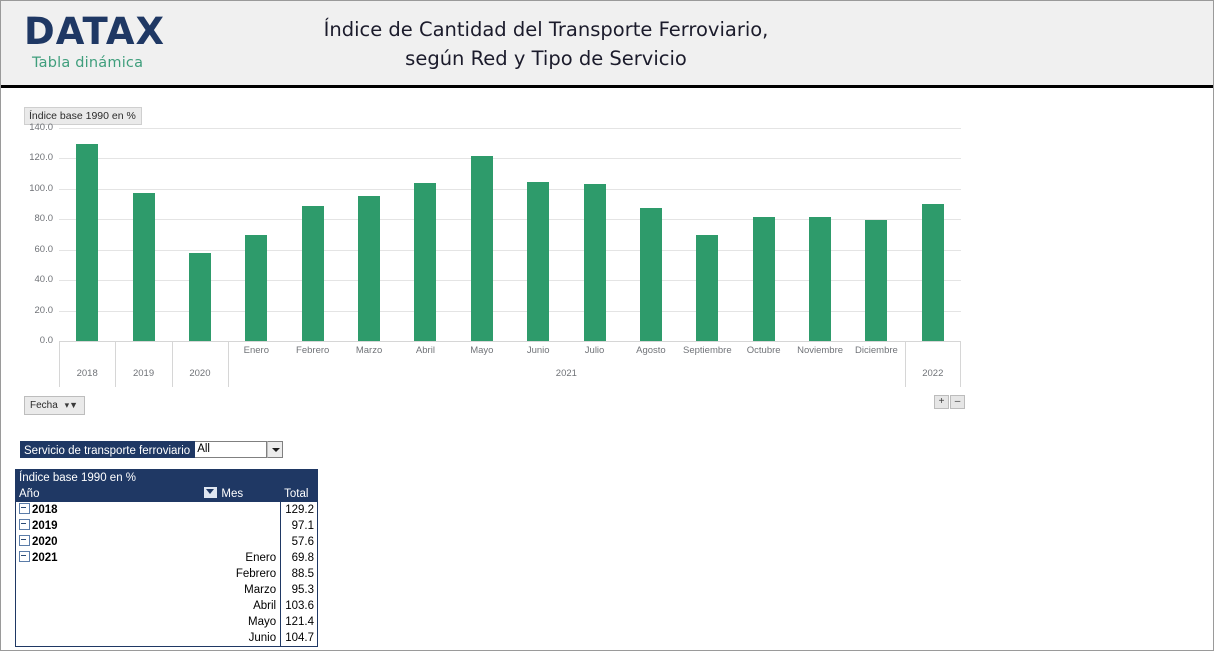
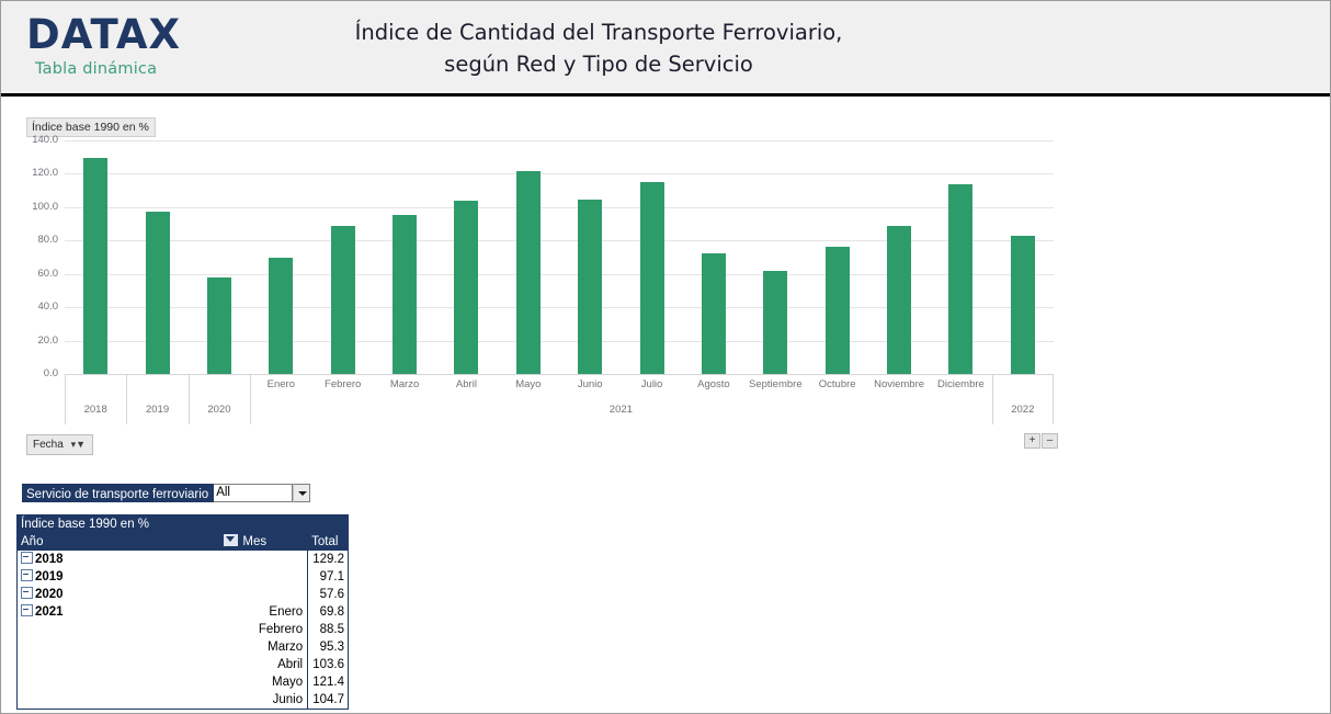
Julio: 104 -> 115
Agosto: 88 -> 72
Septiembre: 70 -> 62
Octubre: 82 -> 76
Noviembre: 82 -> 89
Diciembre: 79 -> 114
2022: 90 -> 83
